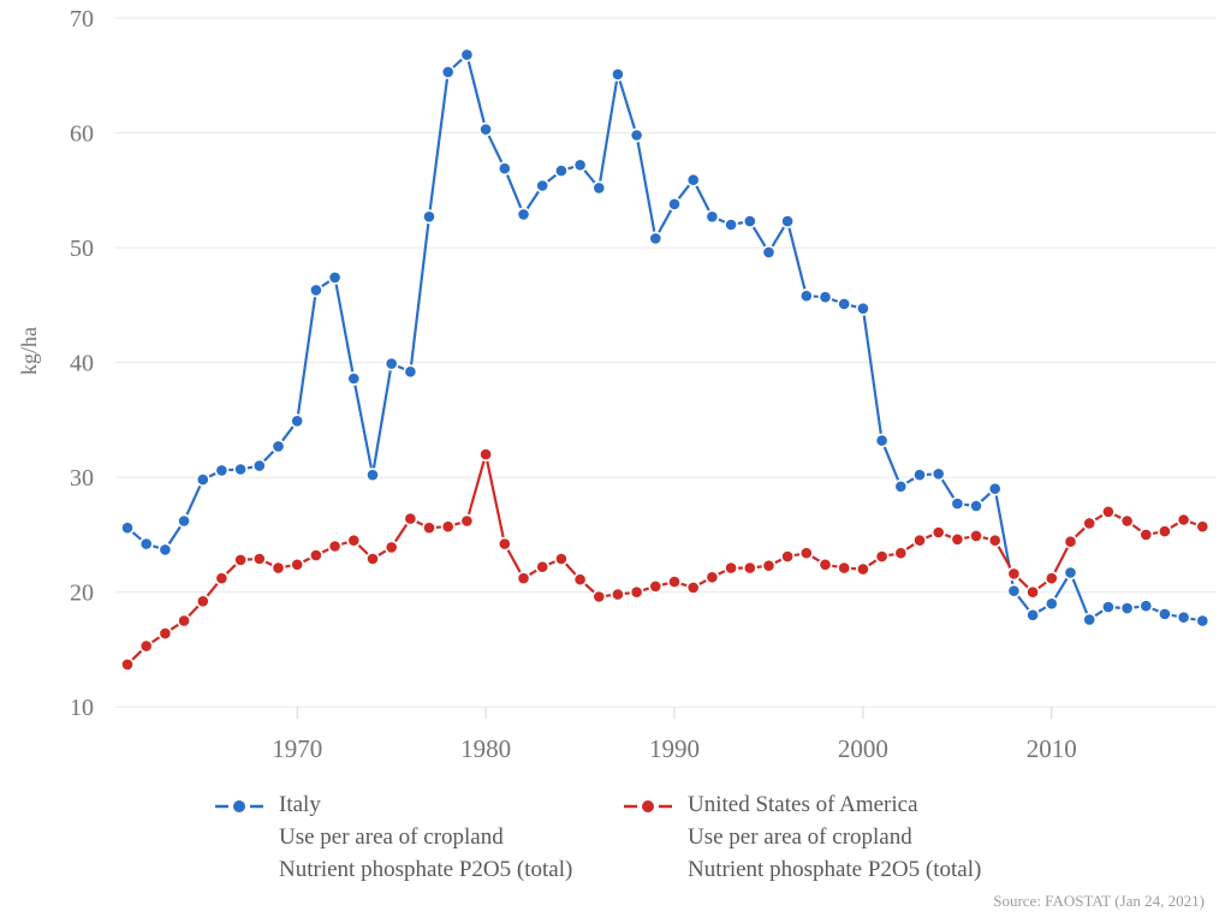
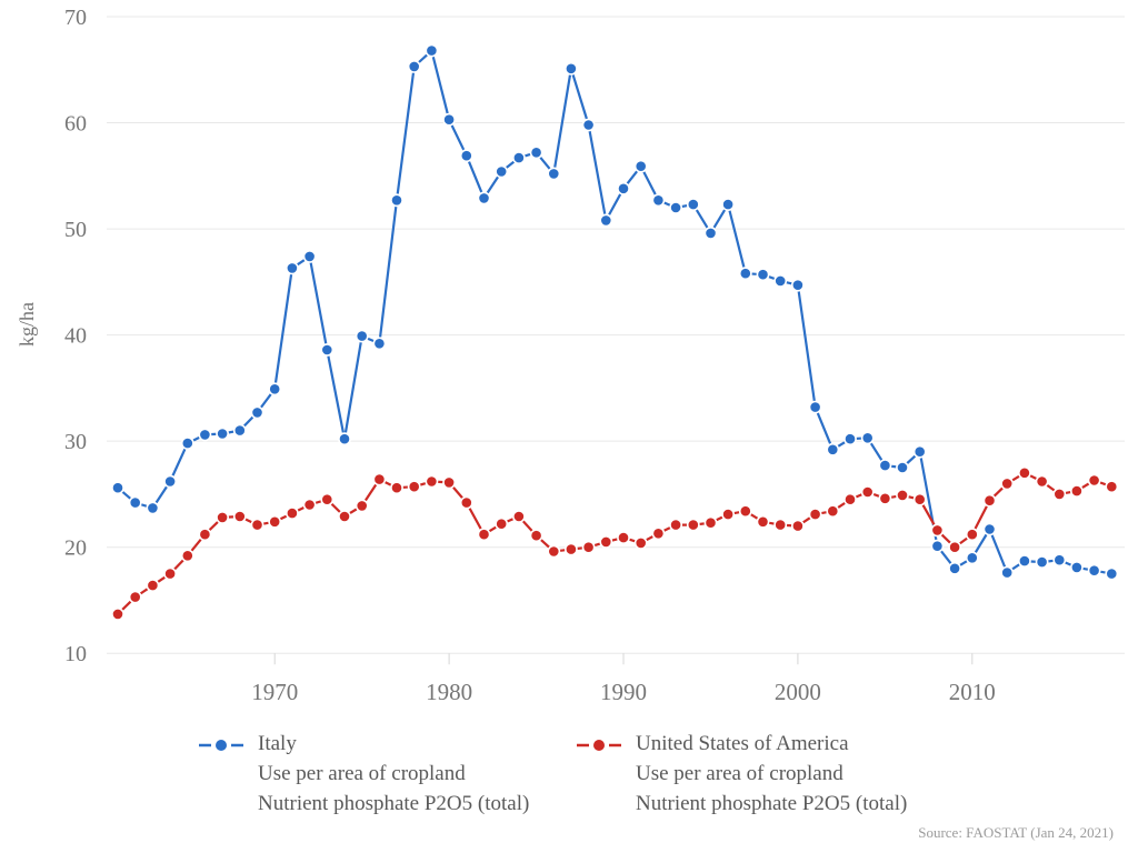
United States of America/1980: 32 -> 26
